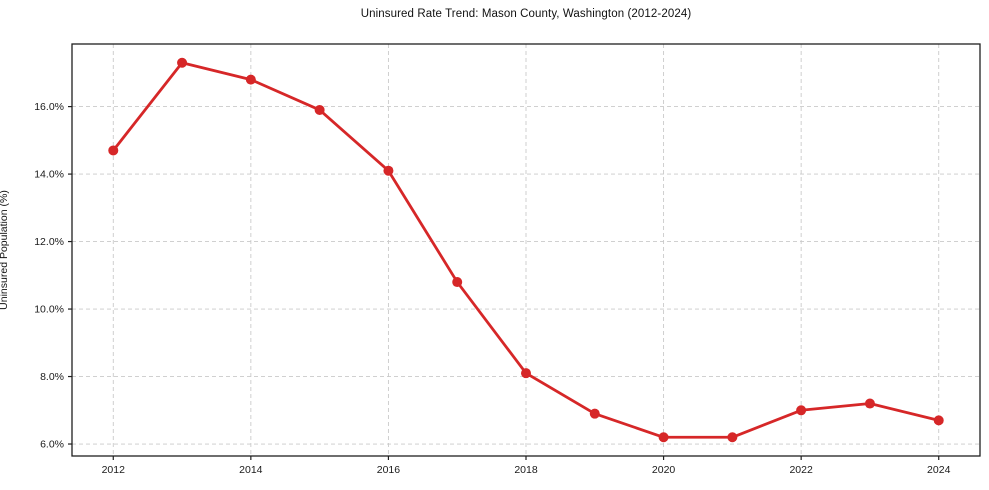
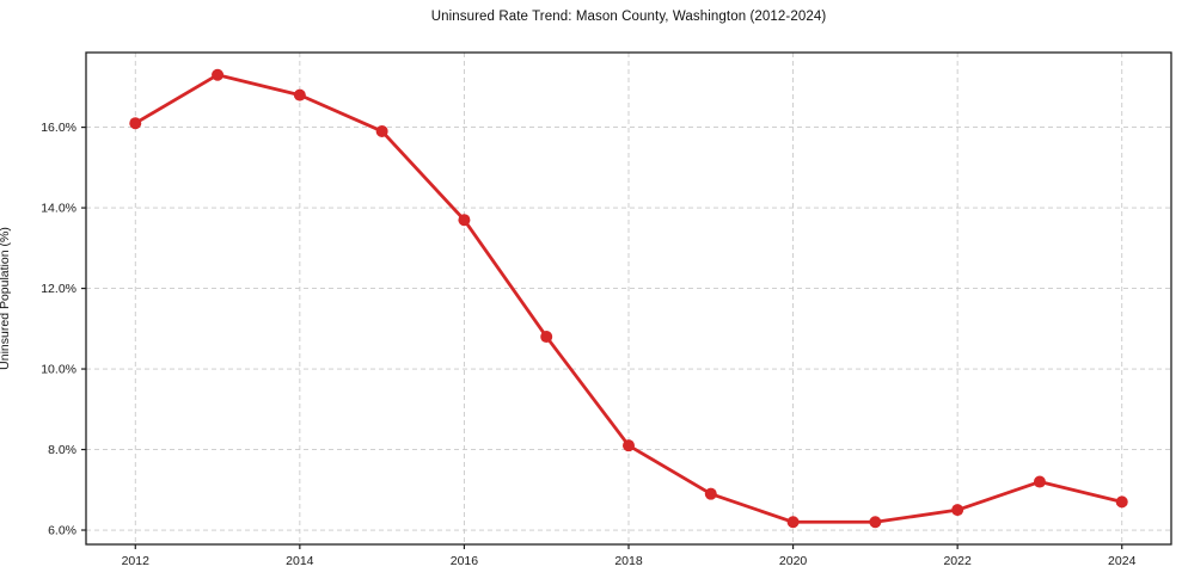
2012: 14.7% -> 16.1%
2016: 14.1% -> 13.7%
2022: 7.0% -> 6.5%
